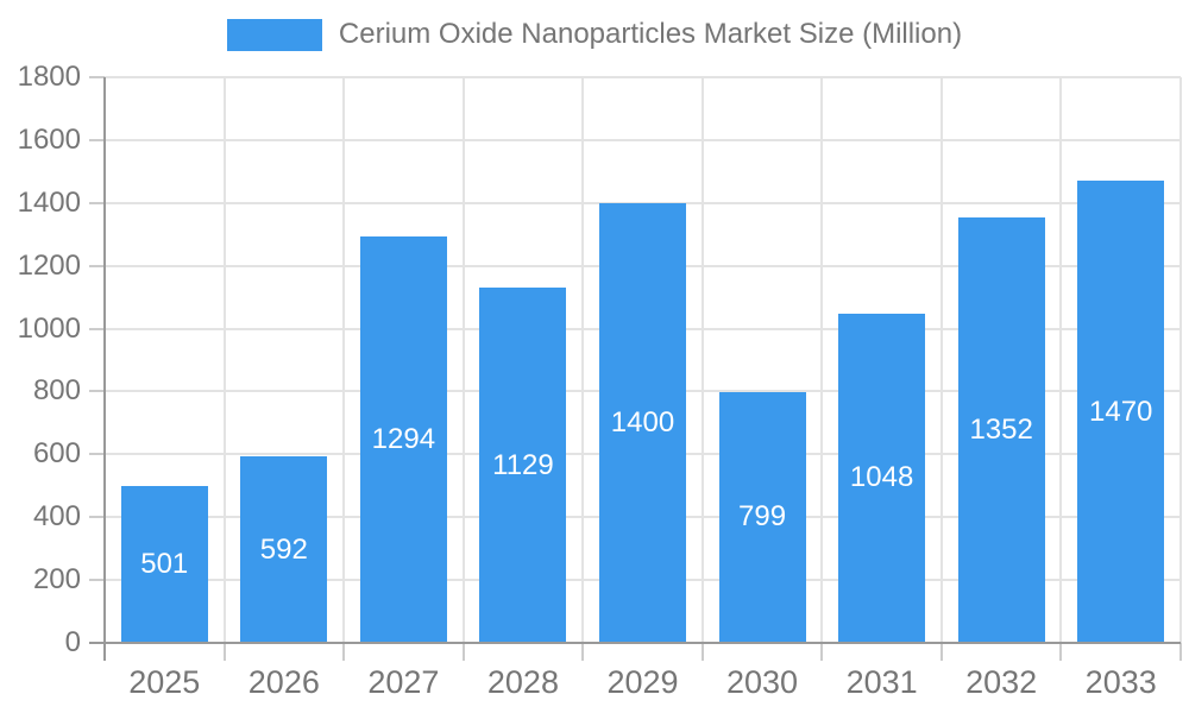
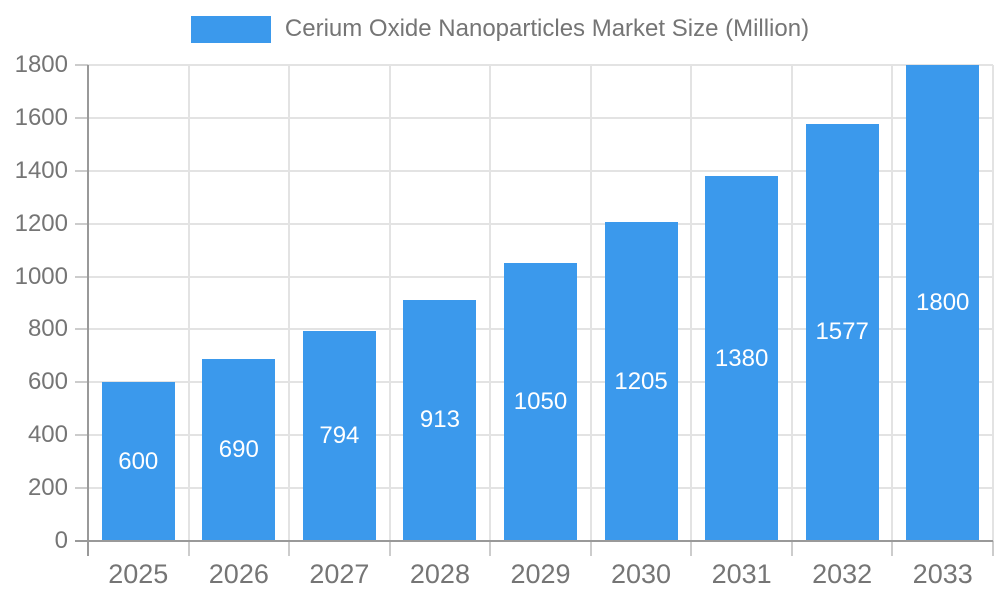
2025: 501 -> 600
2026: 592 -> 690
2027: 1294 -> 794
2028: 1129 -> 913
2029: 1400 -> 1050
2030: 799 -> 1205
2031: 1048 -> 1380
2032: 1352 -> 1577
2033: 1470 -> 1800
